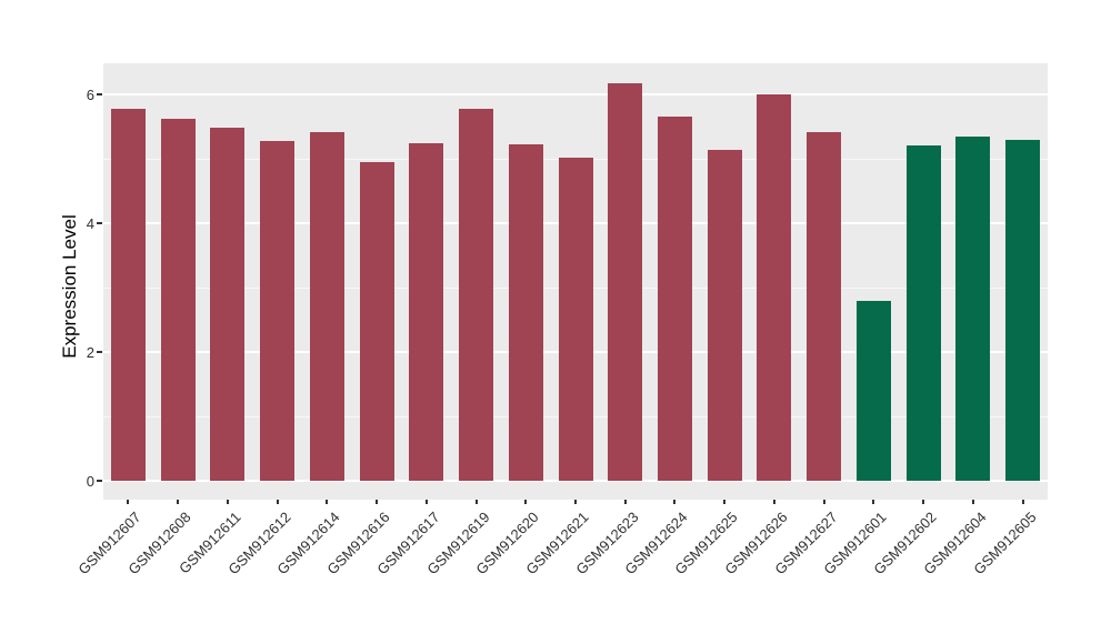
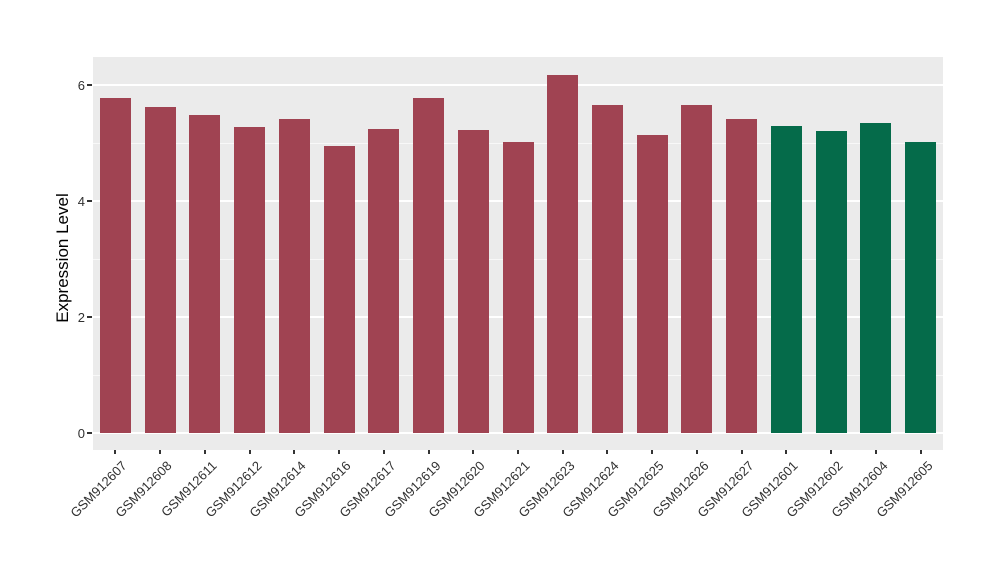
GSM912626: 6.0 -> 5.7
GSM912601: 2.8 -> 5.3
GSM912605: 5.3 -> 5.0
